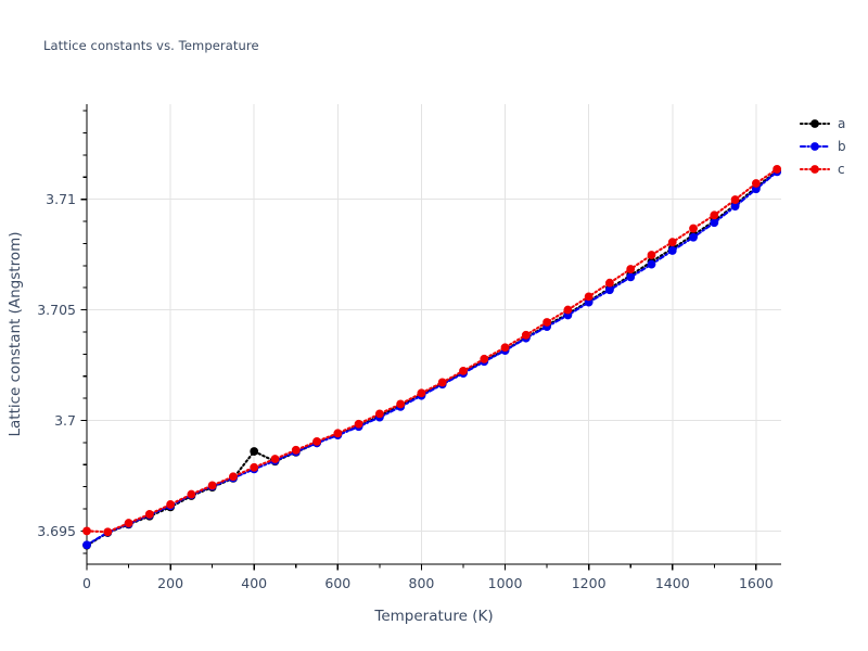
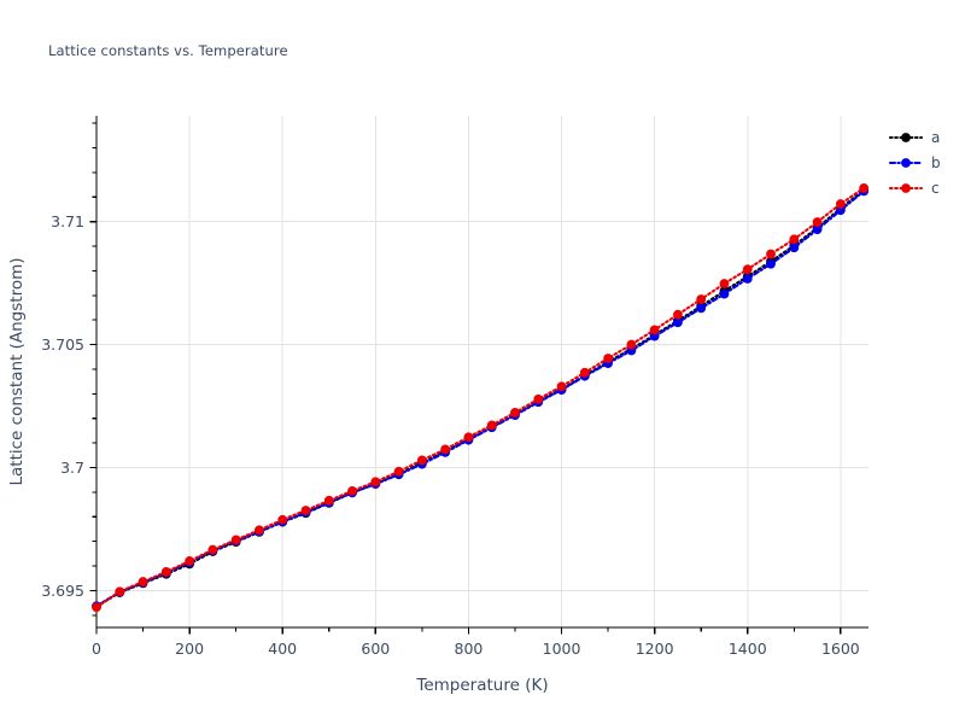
c/0: 3.6950 -> 3.6943
a/400: 3.6986 -> 3.6978
